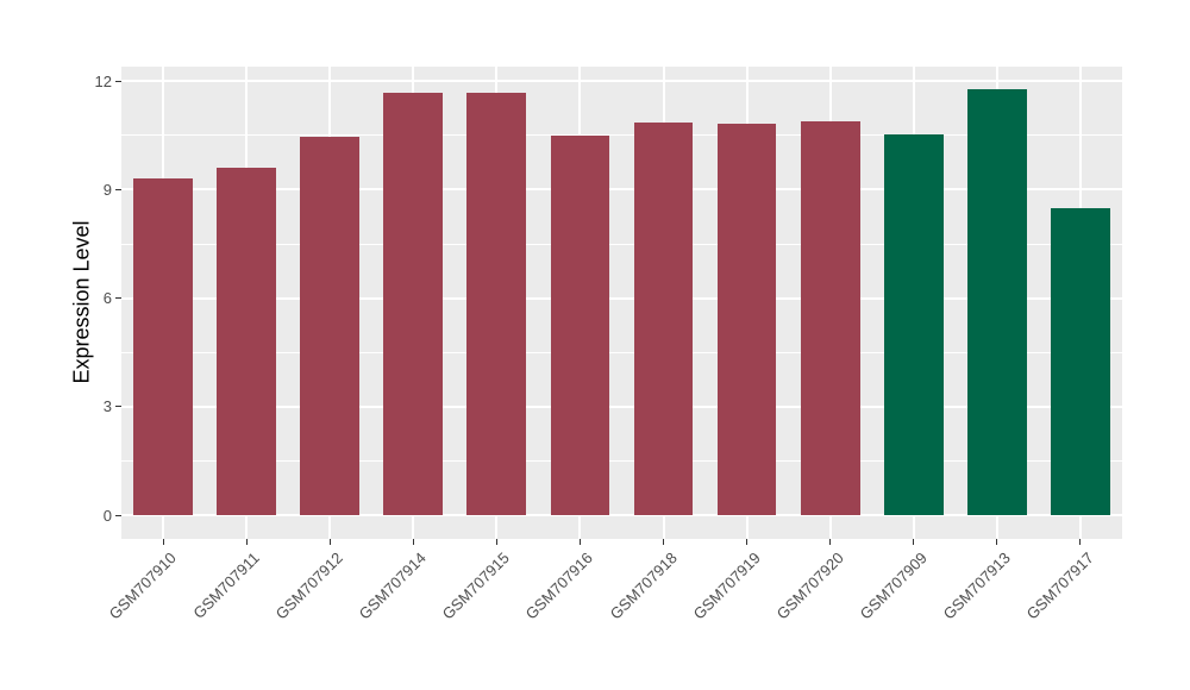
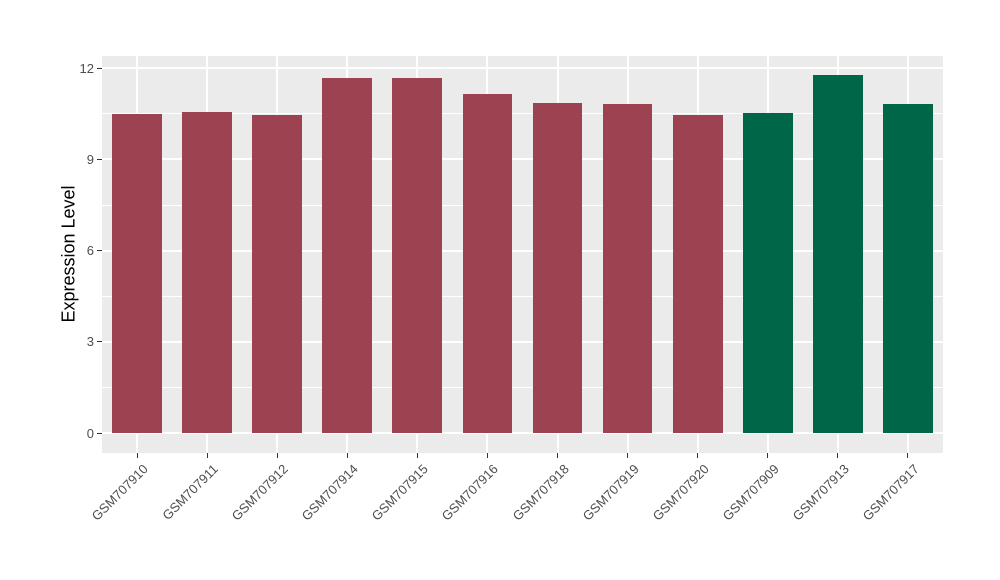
GSM707910: 9.3 -> 10.5
GSM707911: 9.6 -> 10.6
GSM707916: 10.5 -> 11.2
GSM707920: 10.9 -> 10.5
GSM707917: 8.5 -> 10.8
